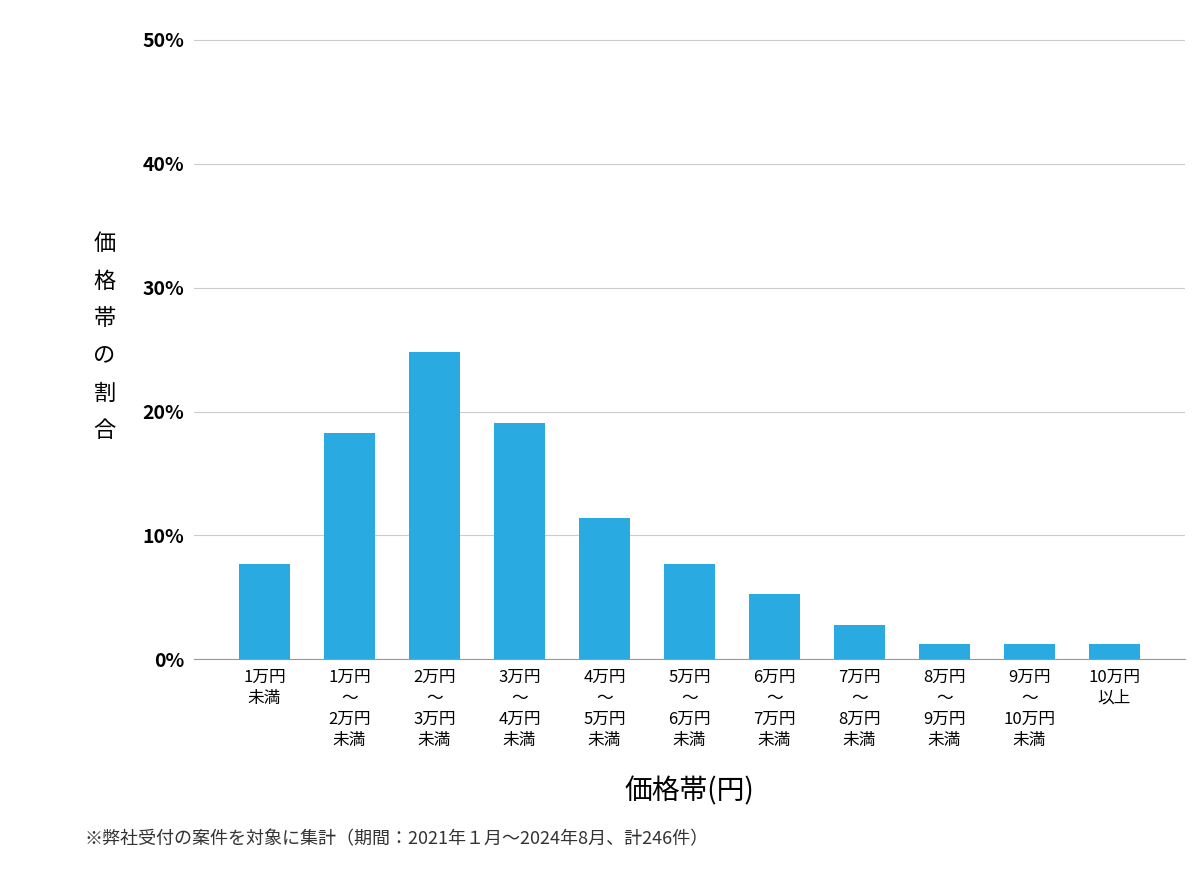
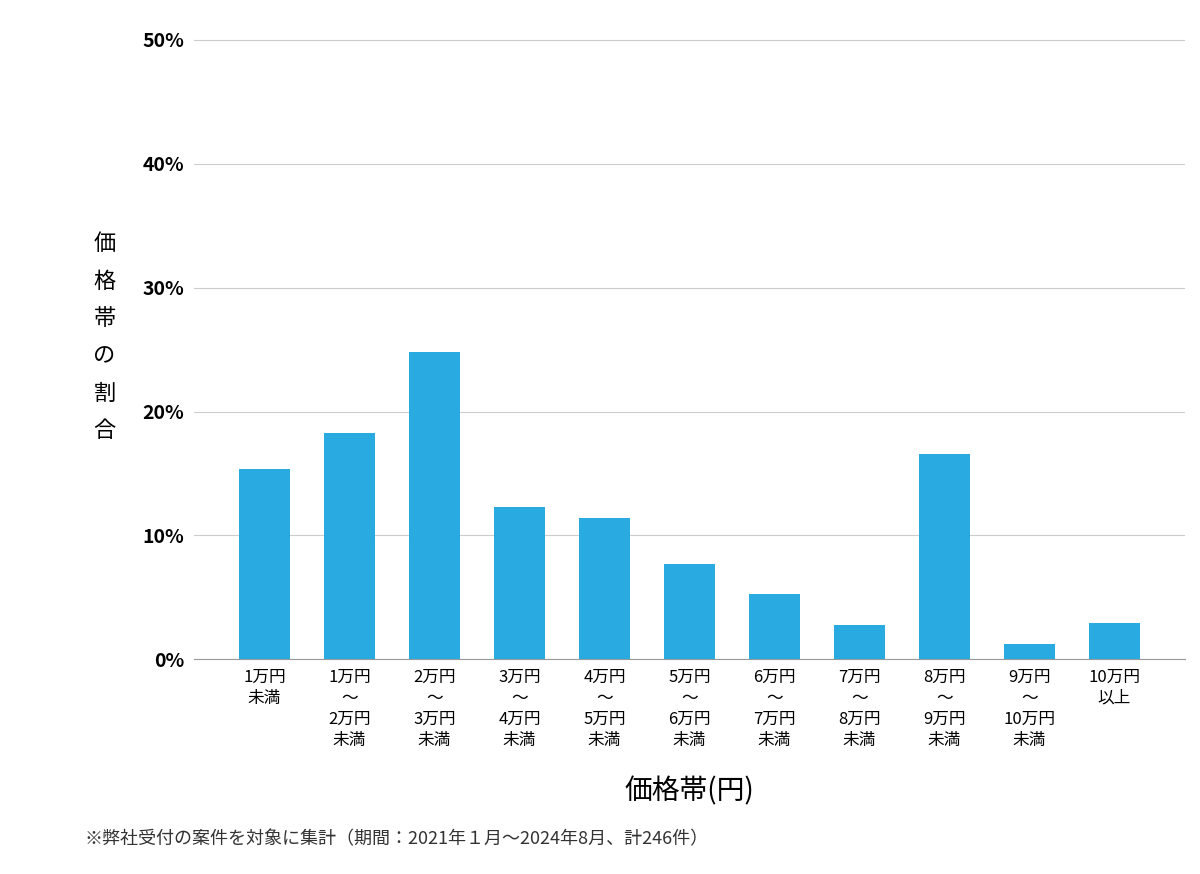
1万円 未満: 7.7% -> 15.4%
3万円 ～ 4万円 未満: 19.1% -> 12.3%
8万円 ～ 9万円 未満: 1.2% -> 16.6%
10万円 以上: 1.2% -> 2.9%
